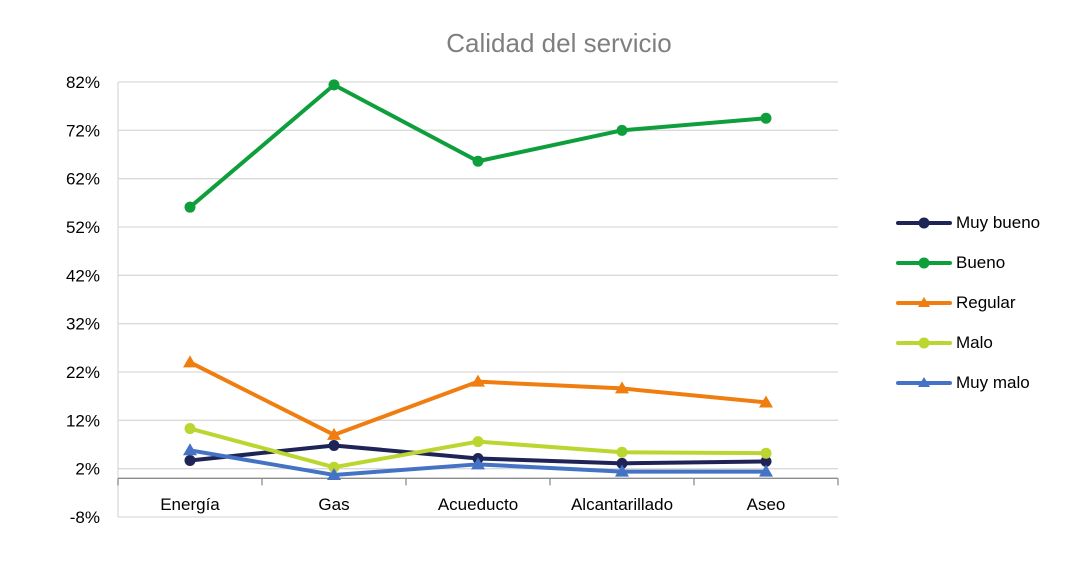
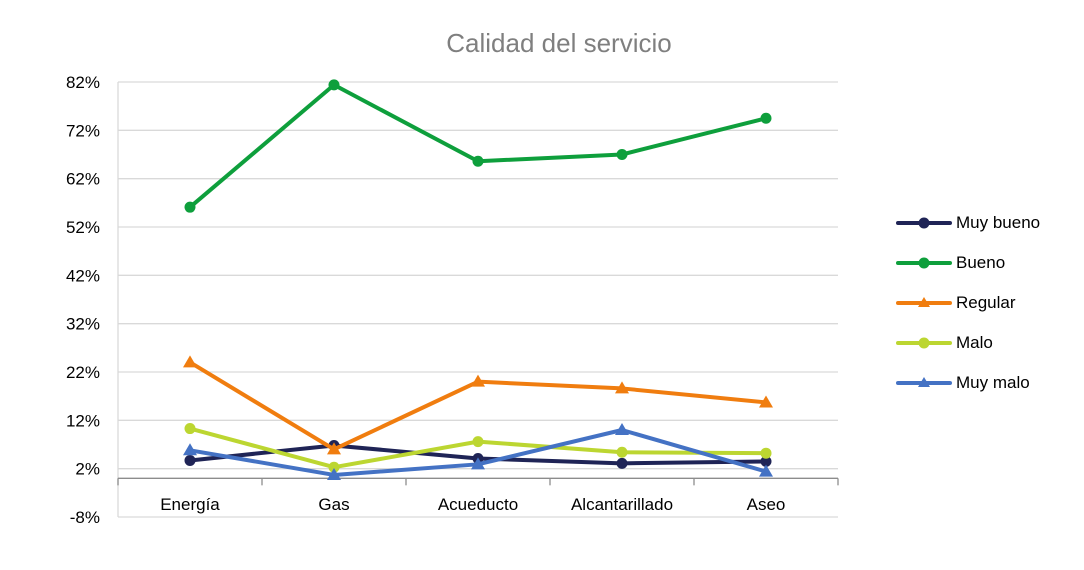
Regular/Gas: 9% -> 6%
Bueno/Alcantarillado: 72% -> 67%
Muy malo/Alcantarillado: 1% -> 10%
